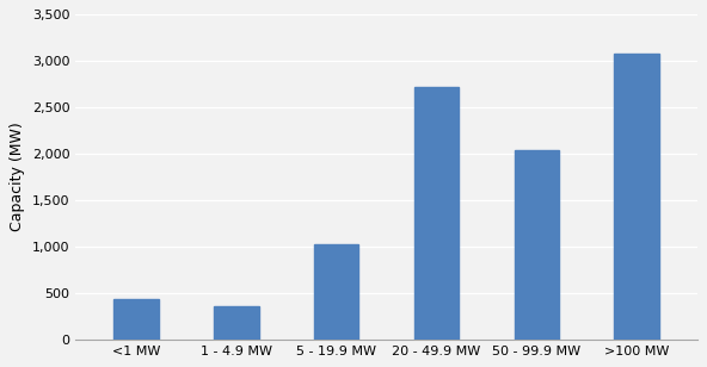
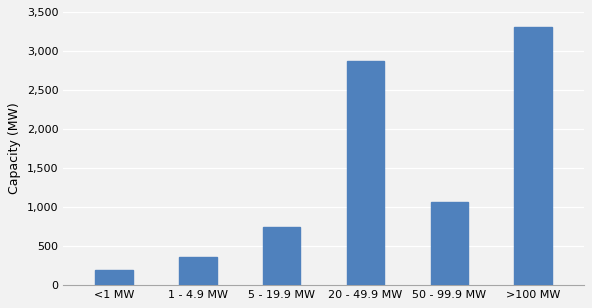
<1 MW: 440 -> 180
5 - 19.9 MW: 1,020 -> 740
20 - 49.9 MW: 2,720 -> 2,870
50 - 99.9 MW: 2,040 -> 1,060
>100 MW: 3,080 -> 3,310
